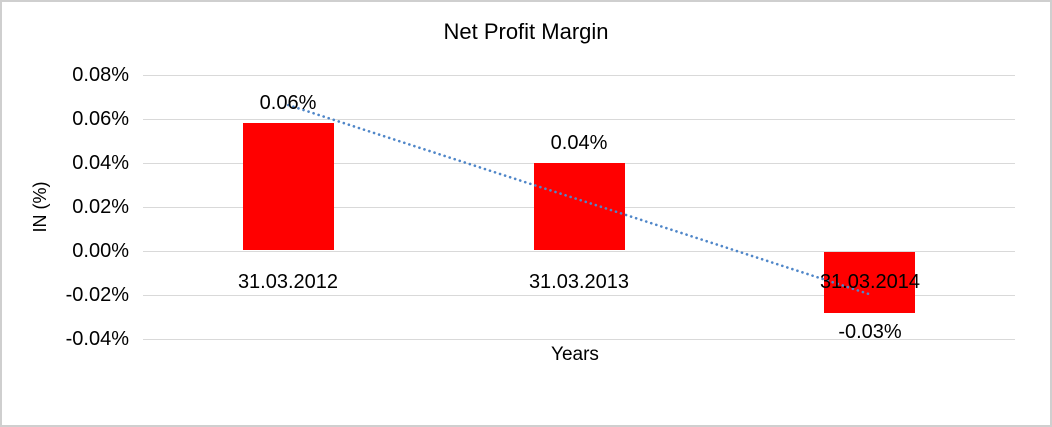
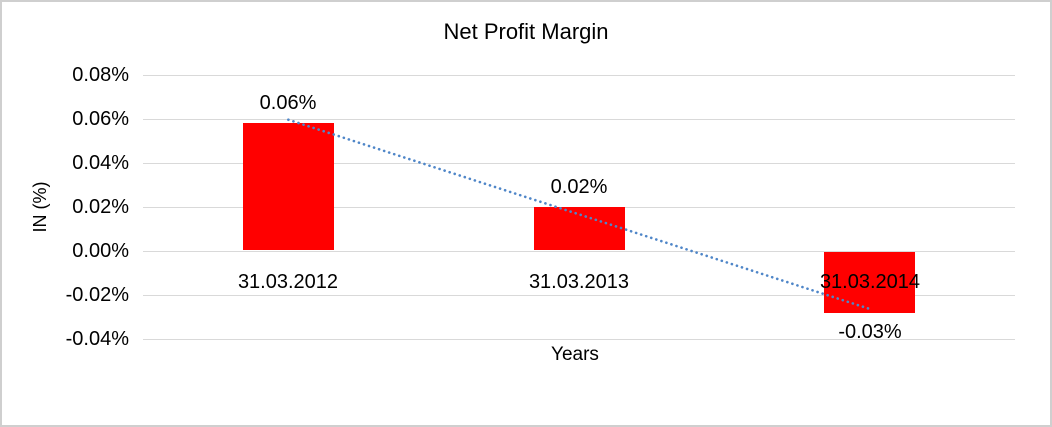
31.03.2013: 0.04% -> 0.02%
